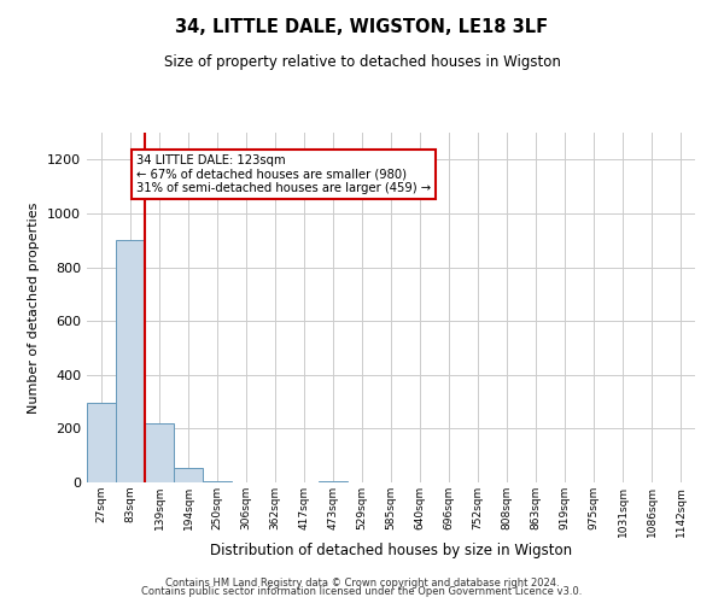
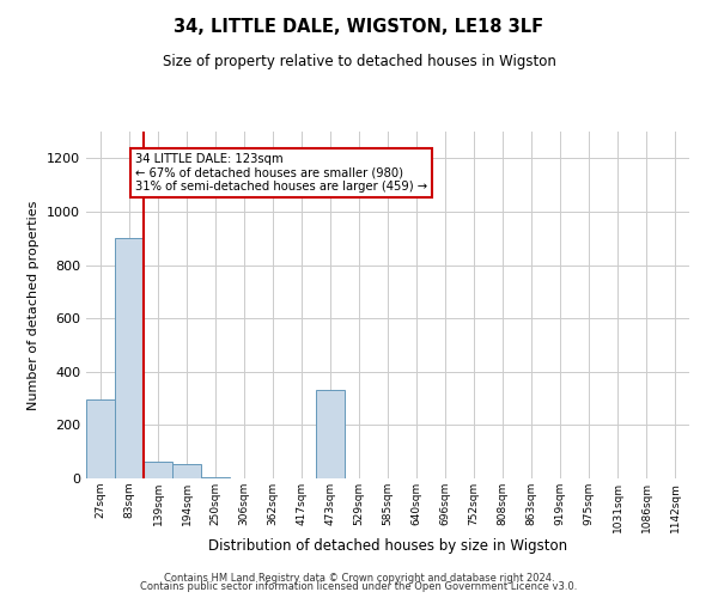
139sqm: 220 -> 65
473sqm: 5 -> 330
